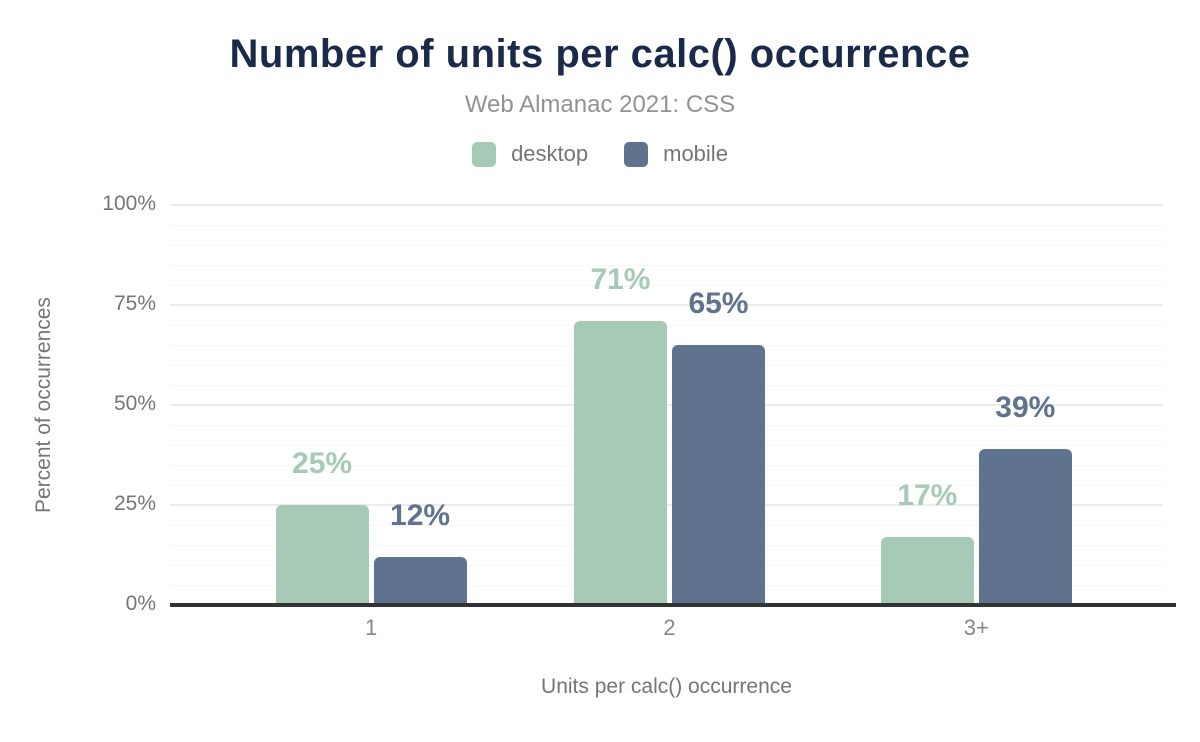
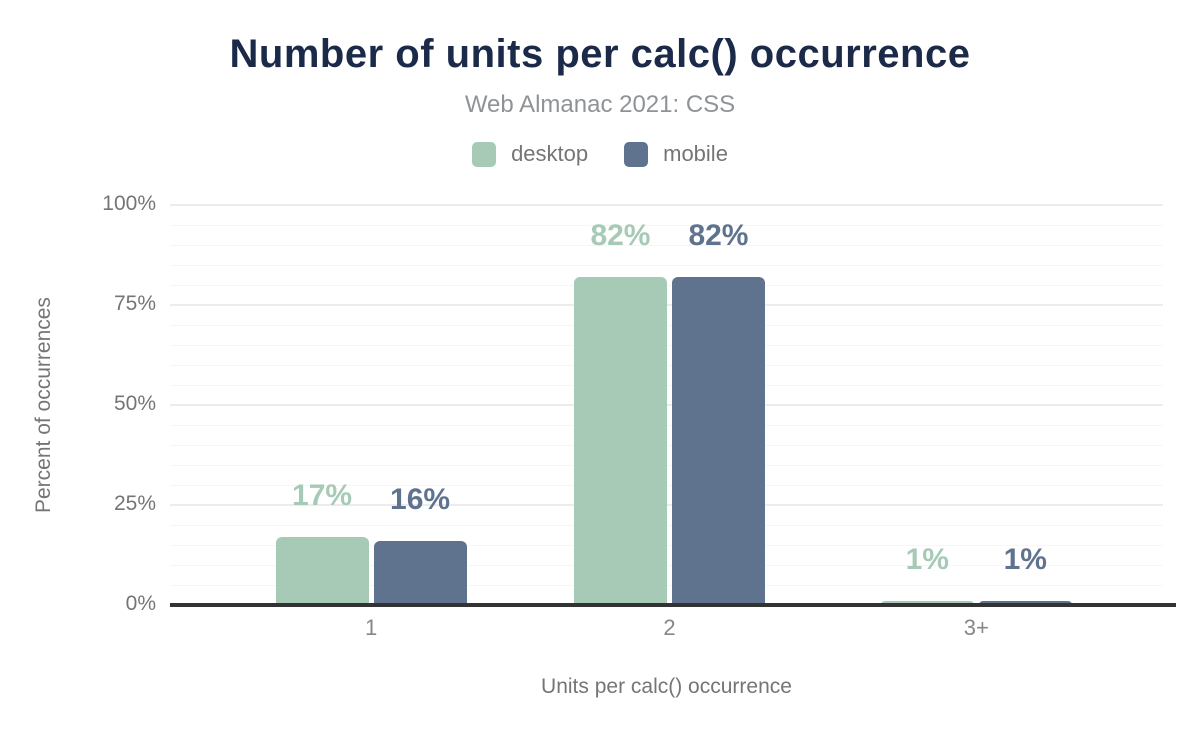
desktop/1: 25% -> 17%
mobile/1: 12% -> 16%
desktop/2: 71% -> 82%
mobile/2: 65% -> 82%
desktop/3+: 17% -> 1%
mobile/3+: 39% -> 1%
